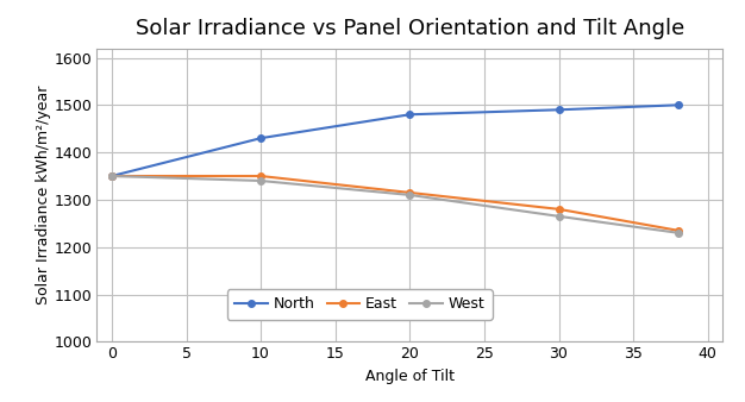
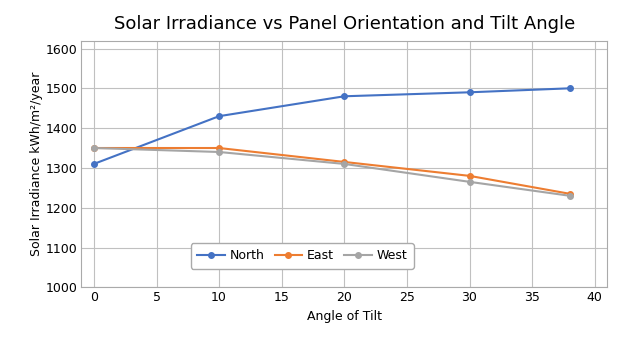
North/0: 1350 -> 1310
